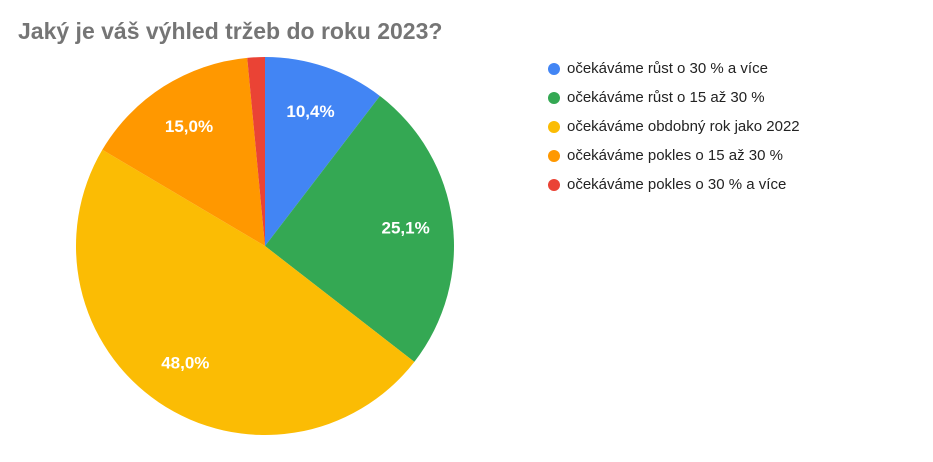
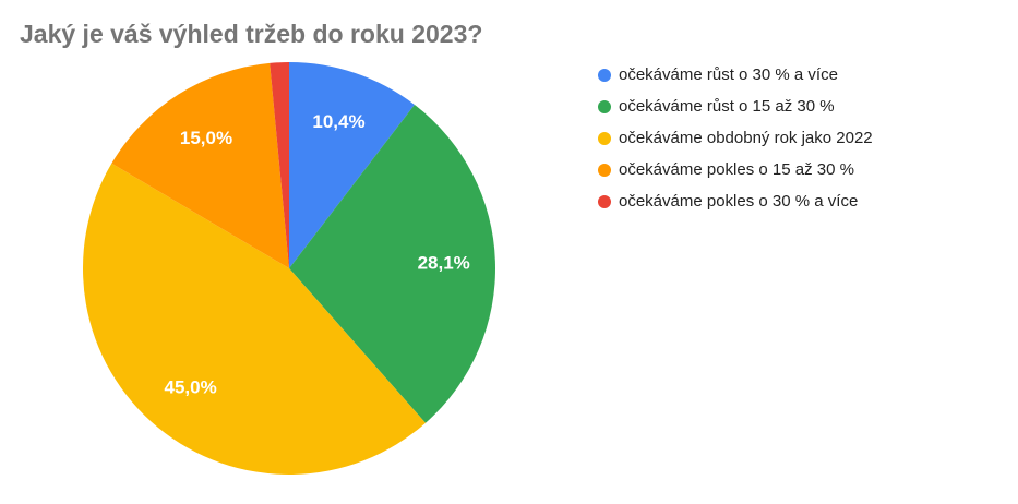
očekáváme růst o 15 až 30 %: 25,1% -> 28,1%
očekáváme obdobný rok jako 2022: 48,0% -> 45,0%
